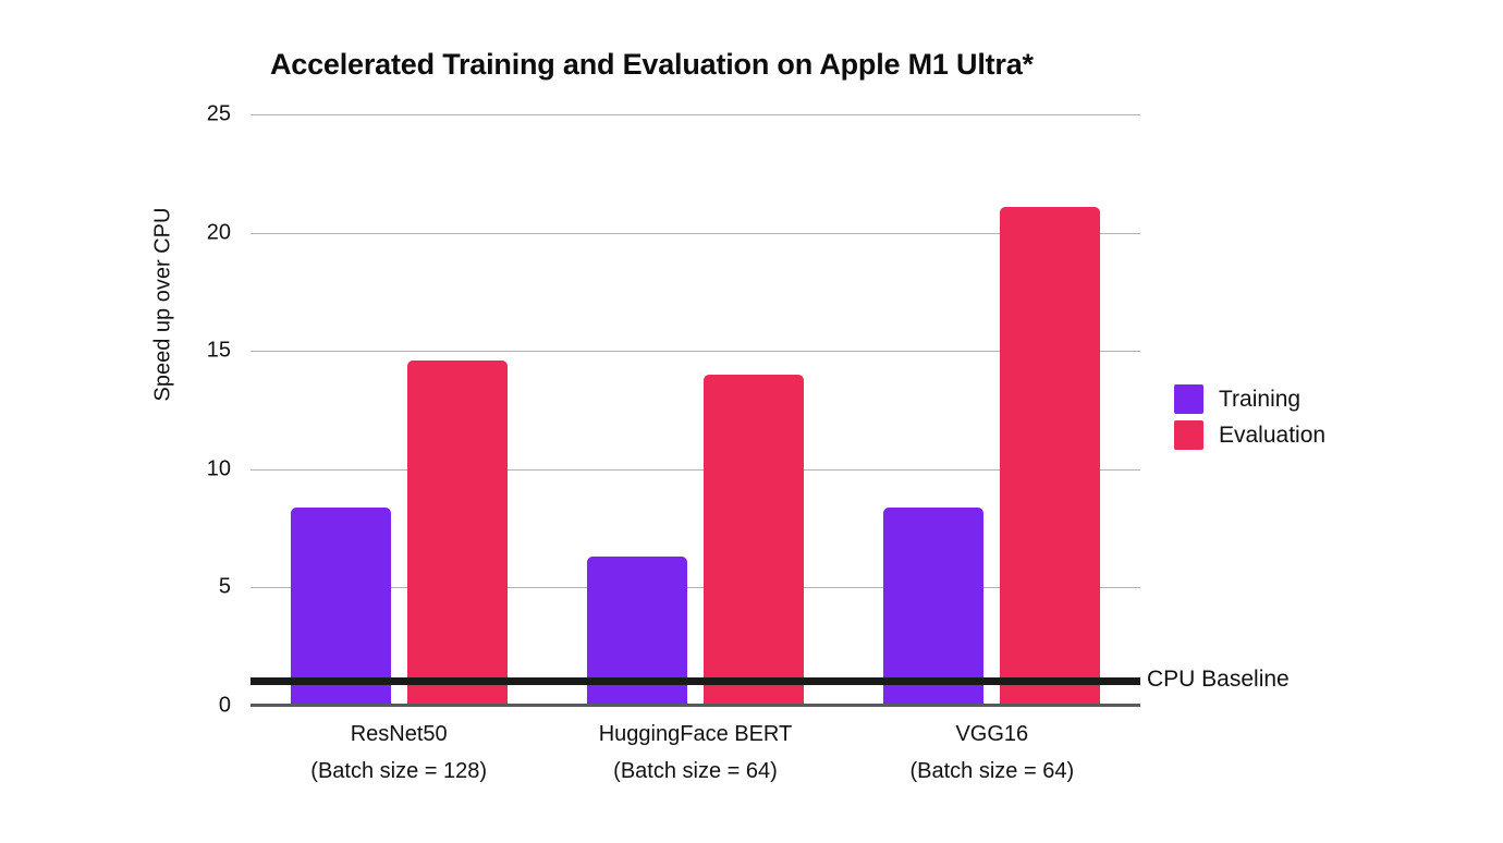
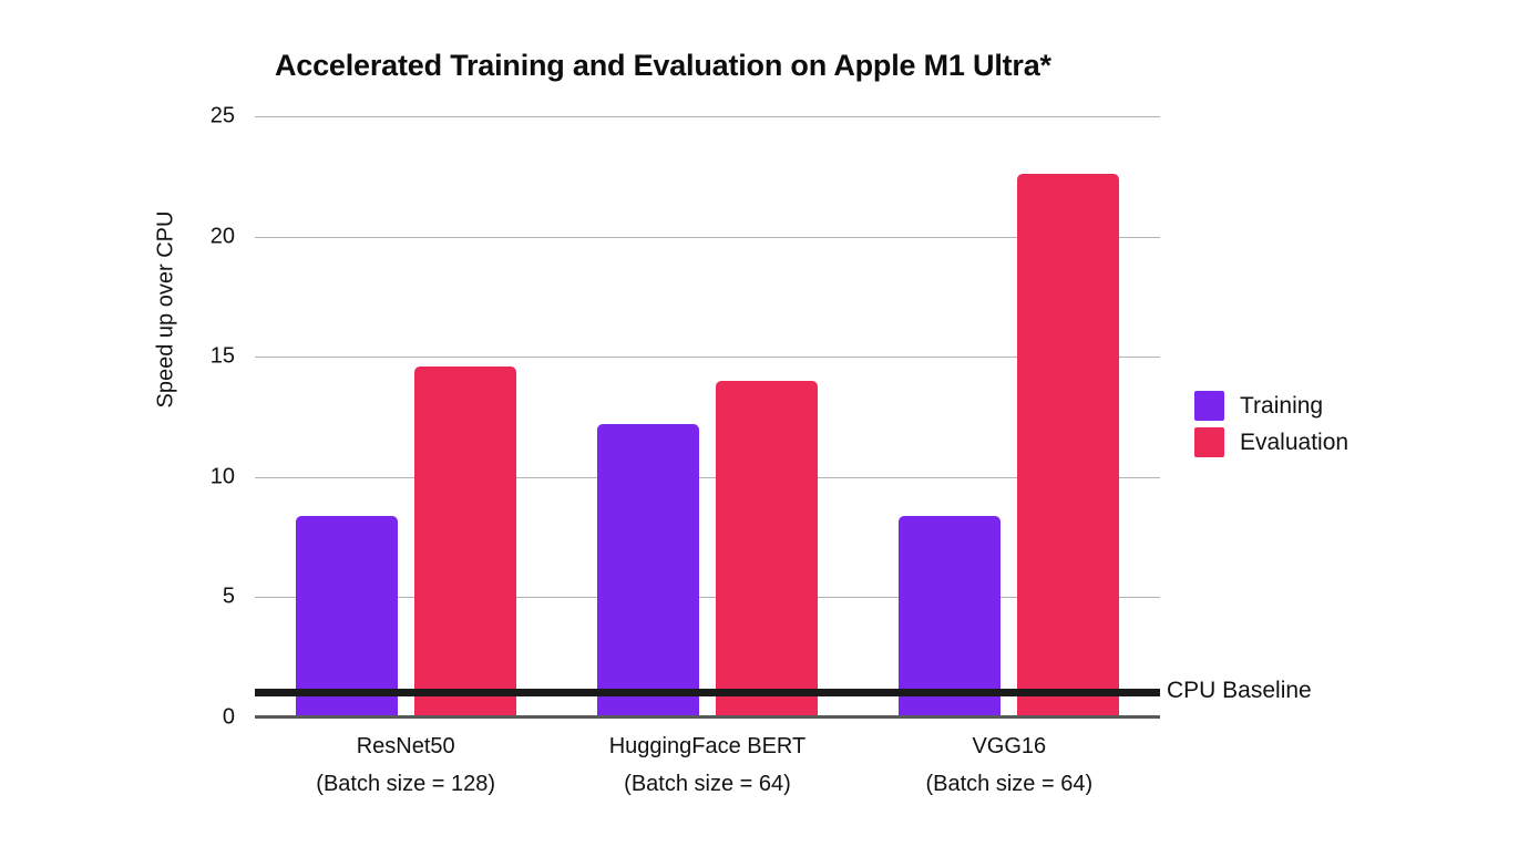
Training/HuggingFace BERT: 6.3 -> 12.2
Evaluation/VGG16: 21.1 -> 22.6
